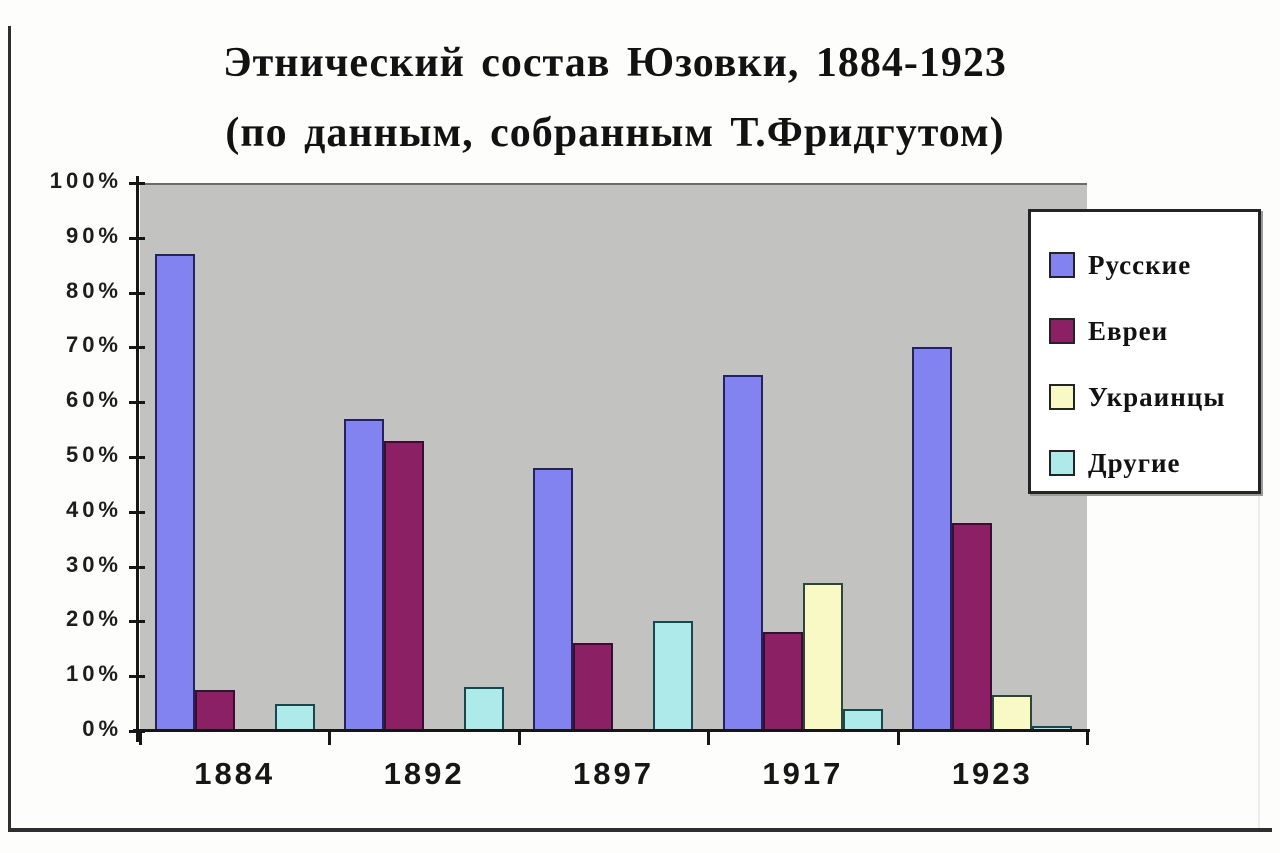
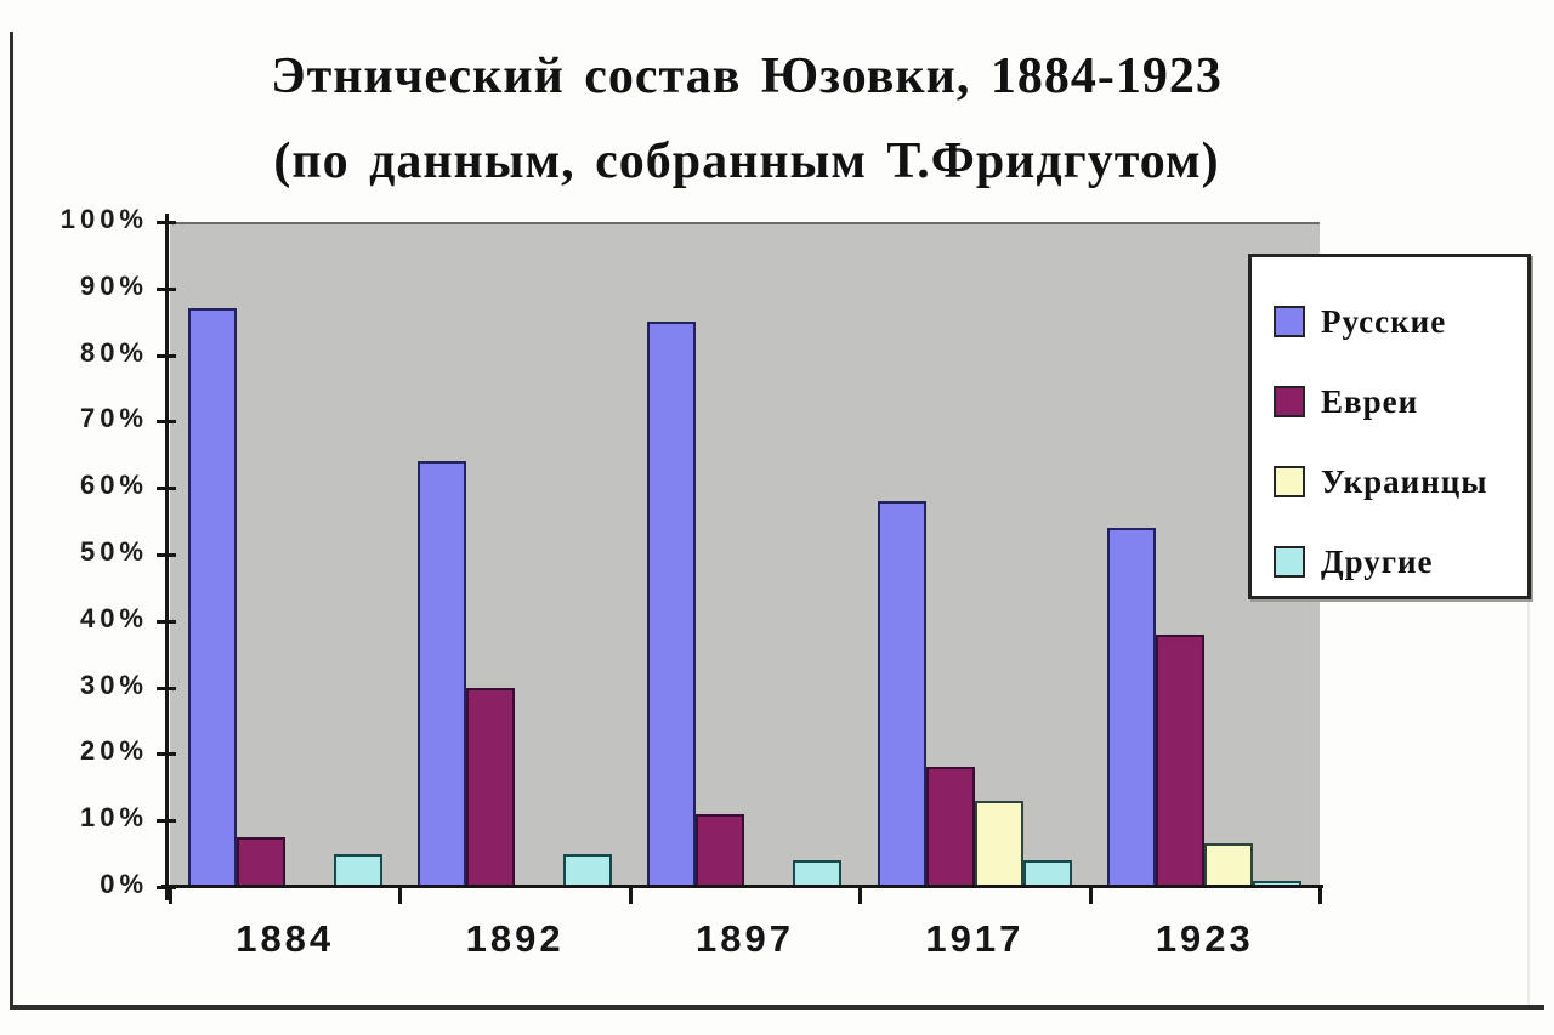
Русские/1892: 57% -> 64%
Евреи/1892: 53% -> 30%
Другие/1892: 8% -> 5%
Русские/1897: 48% -> 85%
Евреи/1897: 16% -> 11%
Другие/1897: 20% -> 4%
Русские/1917: 65% -> 58%
Украинцы/1917: 27% -> 13%
Русские/1923: 70% -> 54%
